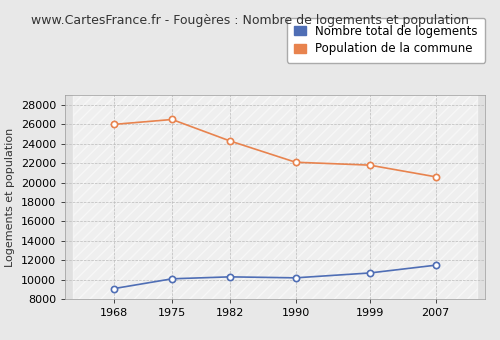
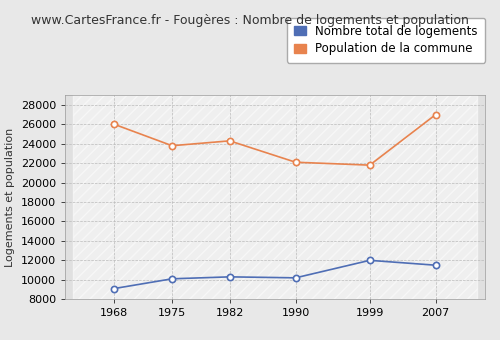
Population de la commune/1975: 26500 -> 23800
Nombre total de logements/1999: 10700 -> 12000
Population de la commune/2007: 20600 -> 27000
